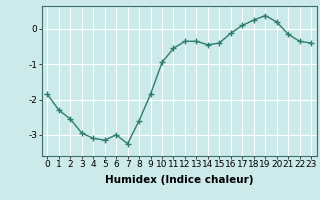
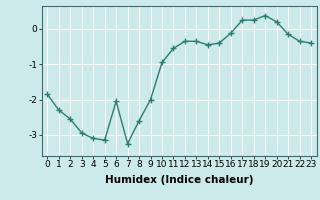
6: -3.00 -> -2.05
9: -1.85 -> -2.00
17: 0.10 -> 0.25
